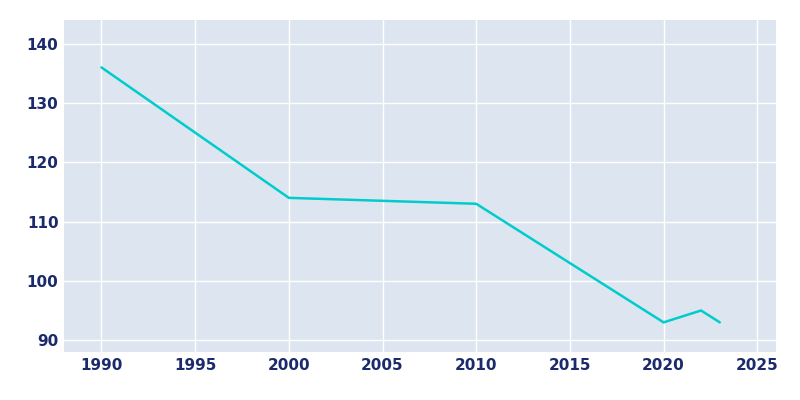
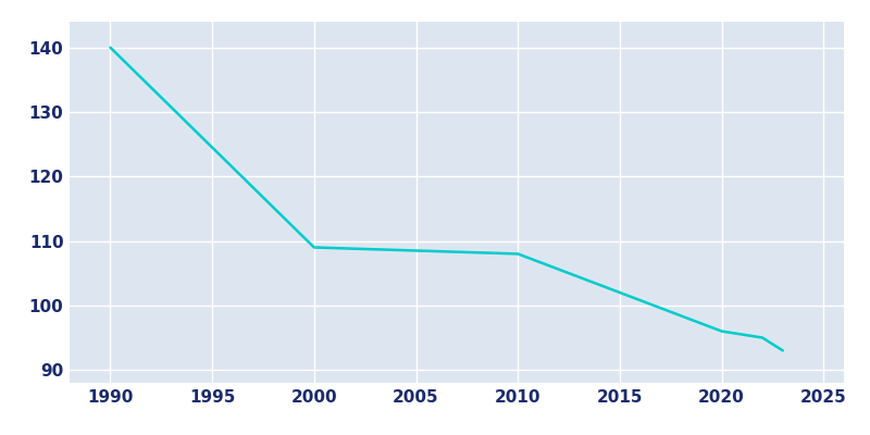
1990: 136 -> 140
2000: 114 -> 109
2010: 113 -> 108
2020: 93 -> 96
